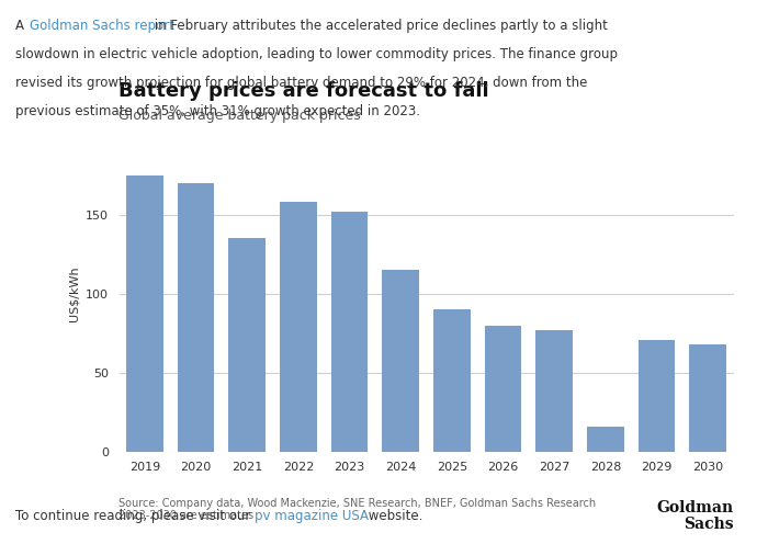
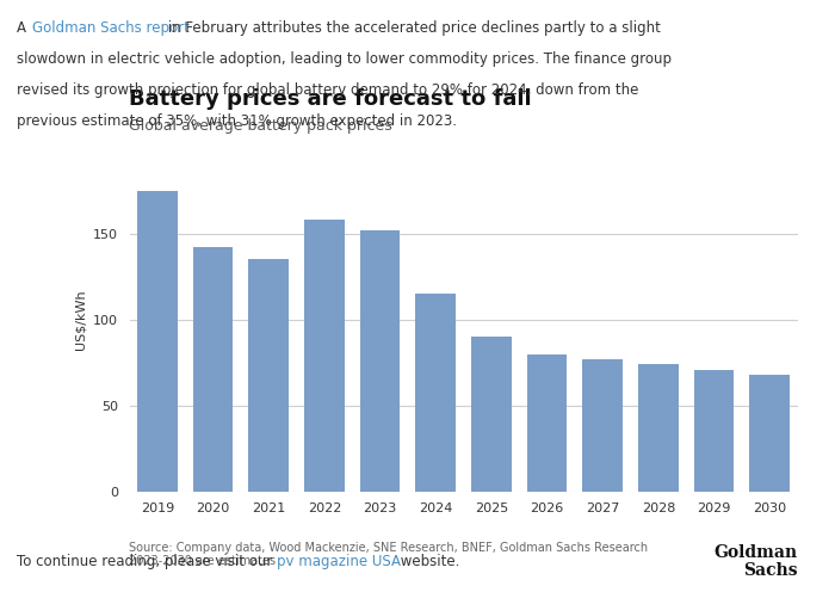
2020: 170 -> 142
2028: 16 -> 74
